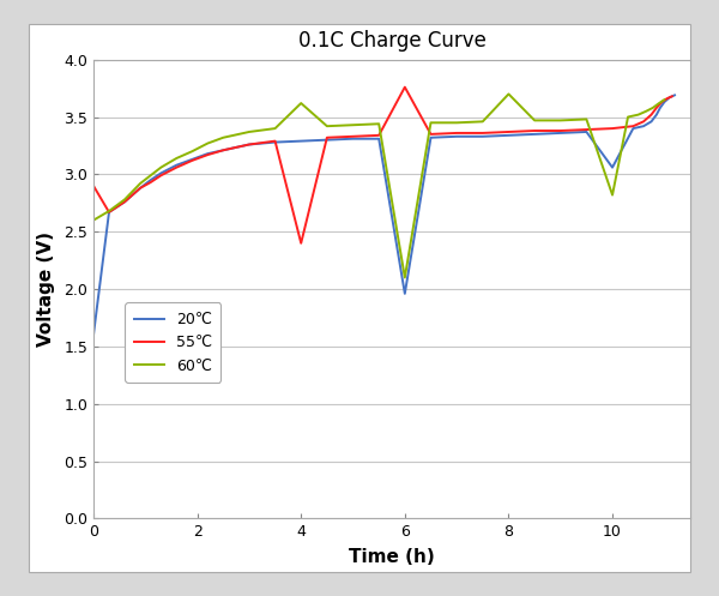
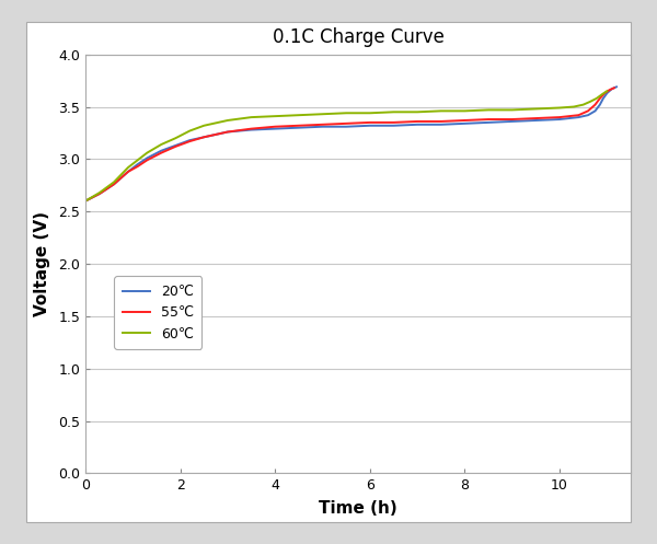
20℃/0: 1.60 -> 2.60
55℃/0: 2.90 -> 2.60
55℃/4: 2.40 -> 3.31
60℃/4: 3.62 -> 3.41
20℃/6: 1.96 -> 3.32
55℃/6: 3.76 -> 3.35
60℃/6: 2.10 -> 3.44
60℃/8: 3.70 -> 3.46
20℃/10: 3.06 -> 3.38
60℃/10: 2.82 -> 3.49
